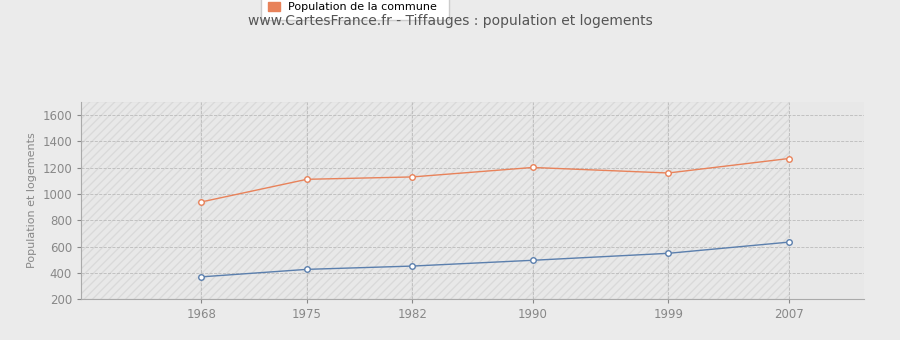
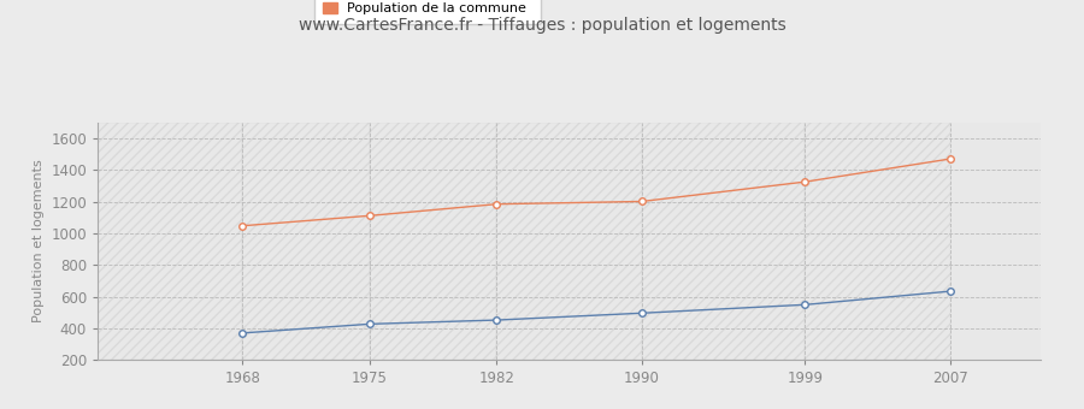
Population de la commune/1968: 940 -> 1050
Population de la commune/1982: 1130 -> 1180
Population de la commune/1999: 1160 -> 1330
Population de la commune/2007: 1270 -> 1470
